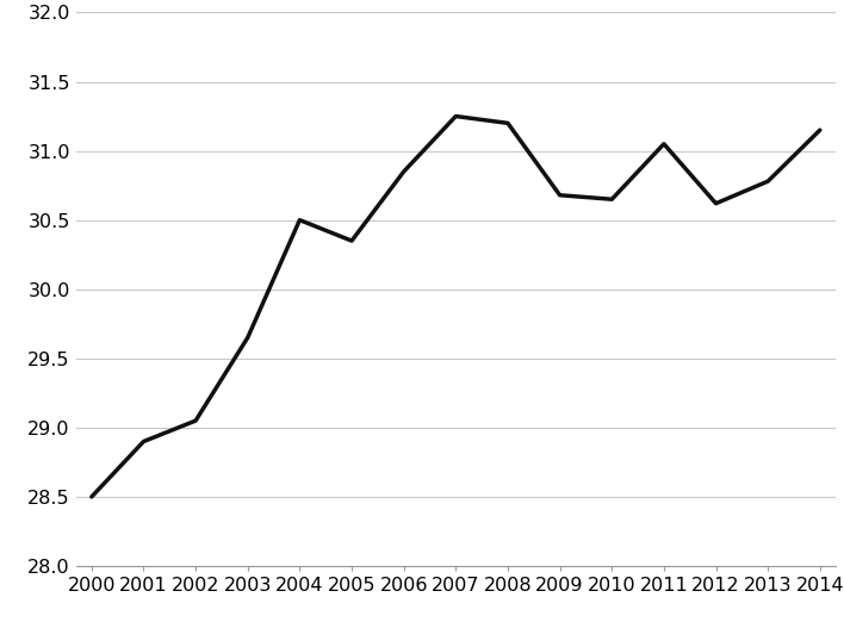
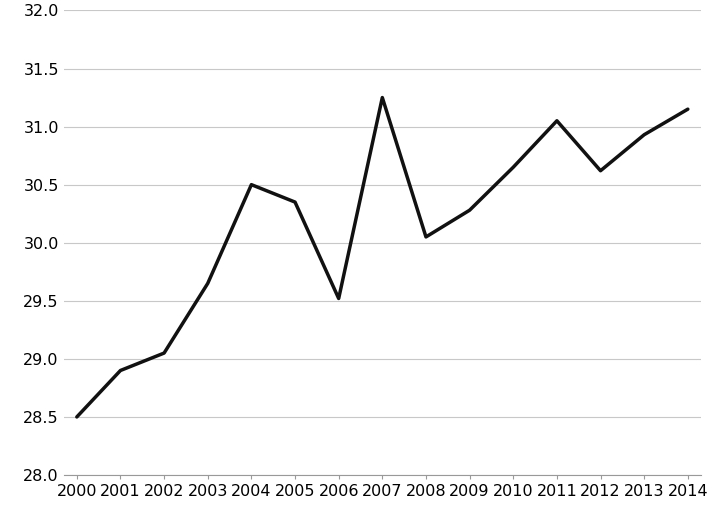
2006: 30.85 -> 29.52
2008: 31.20 -> 30.05
2009: 30.68 -> 30.28
2013: 30.78 -> 30.93
